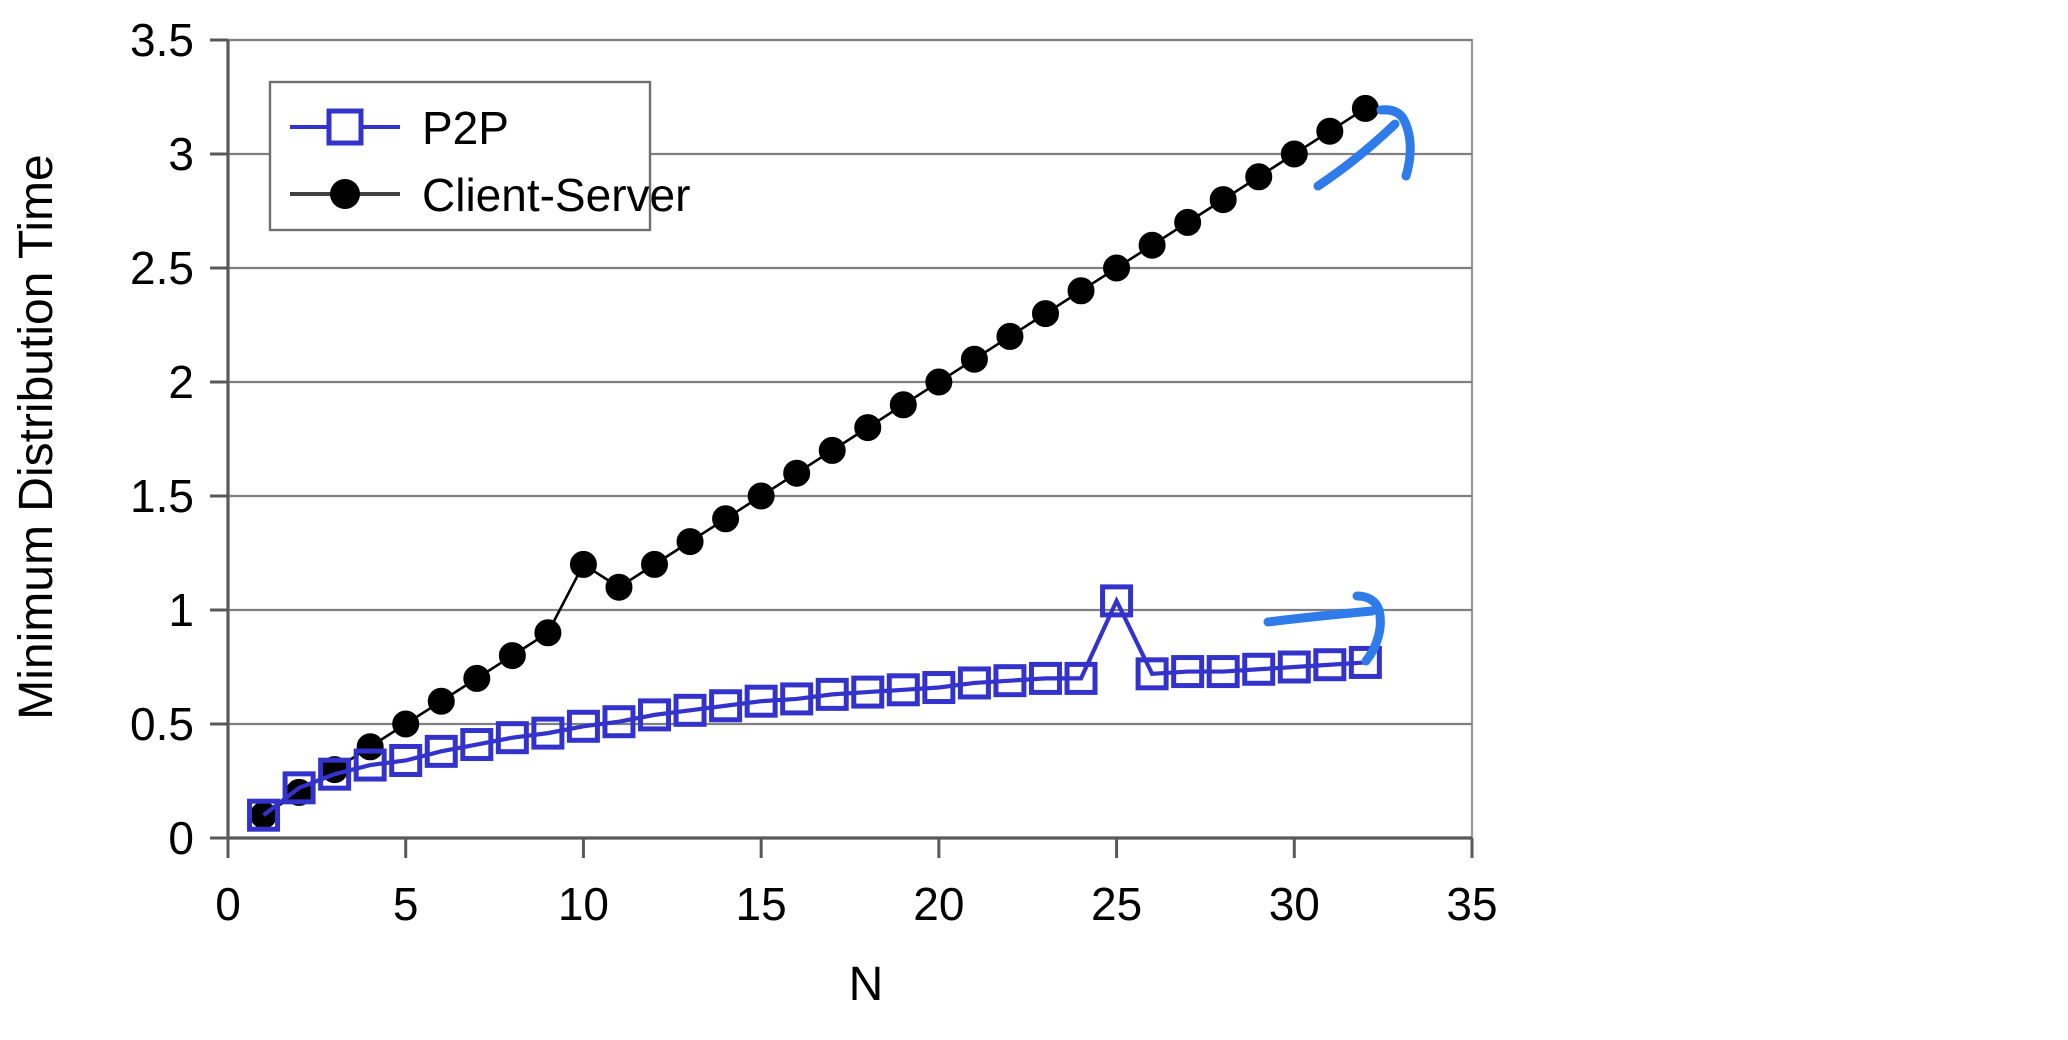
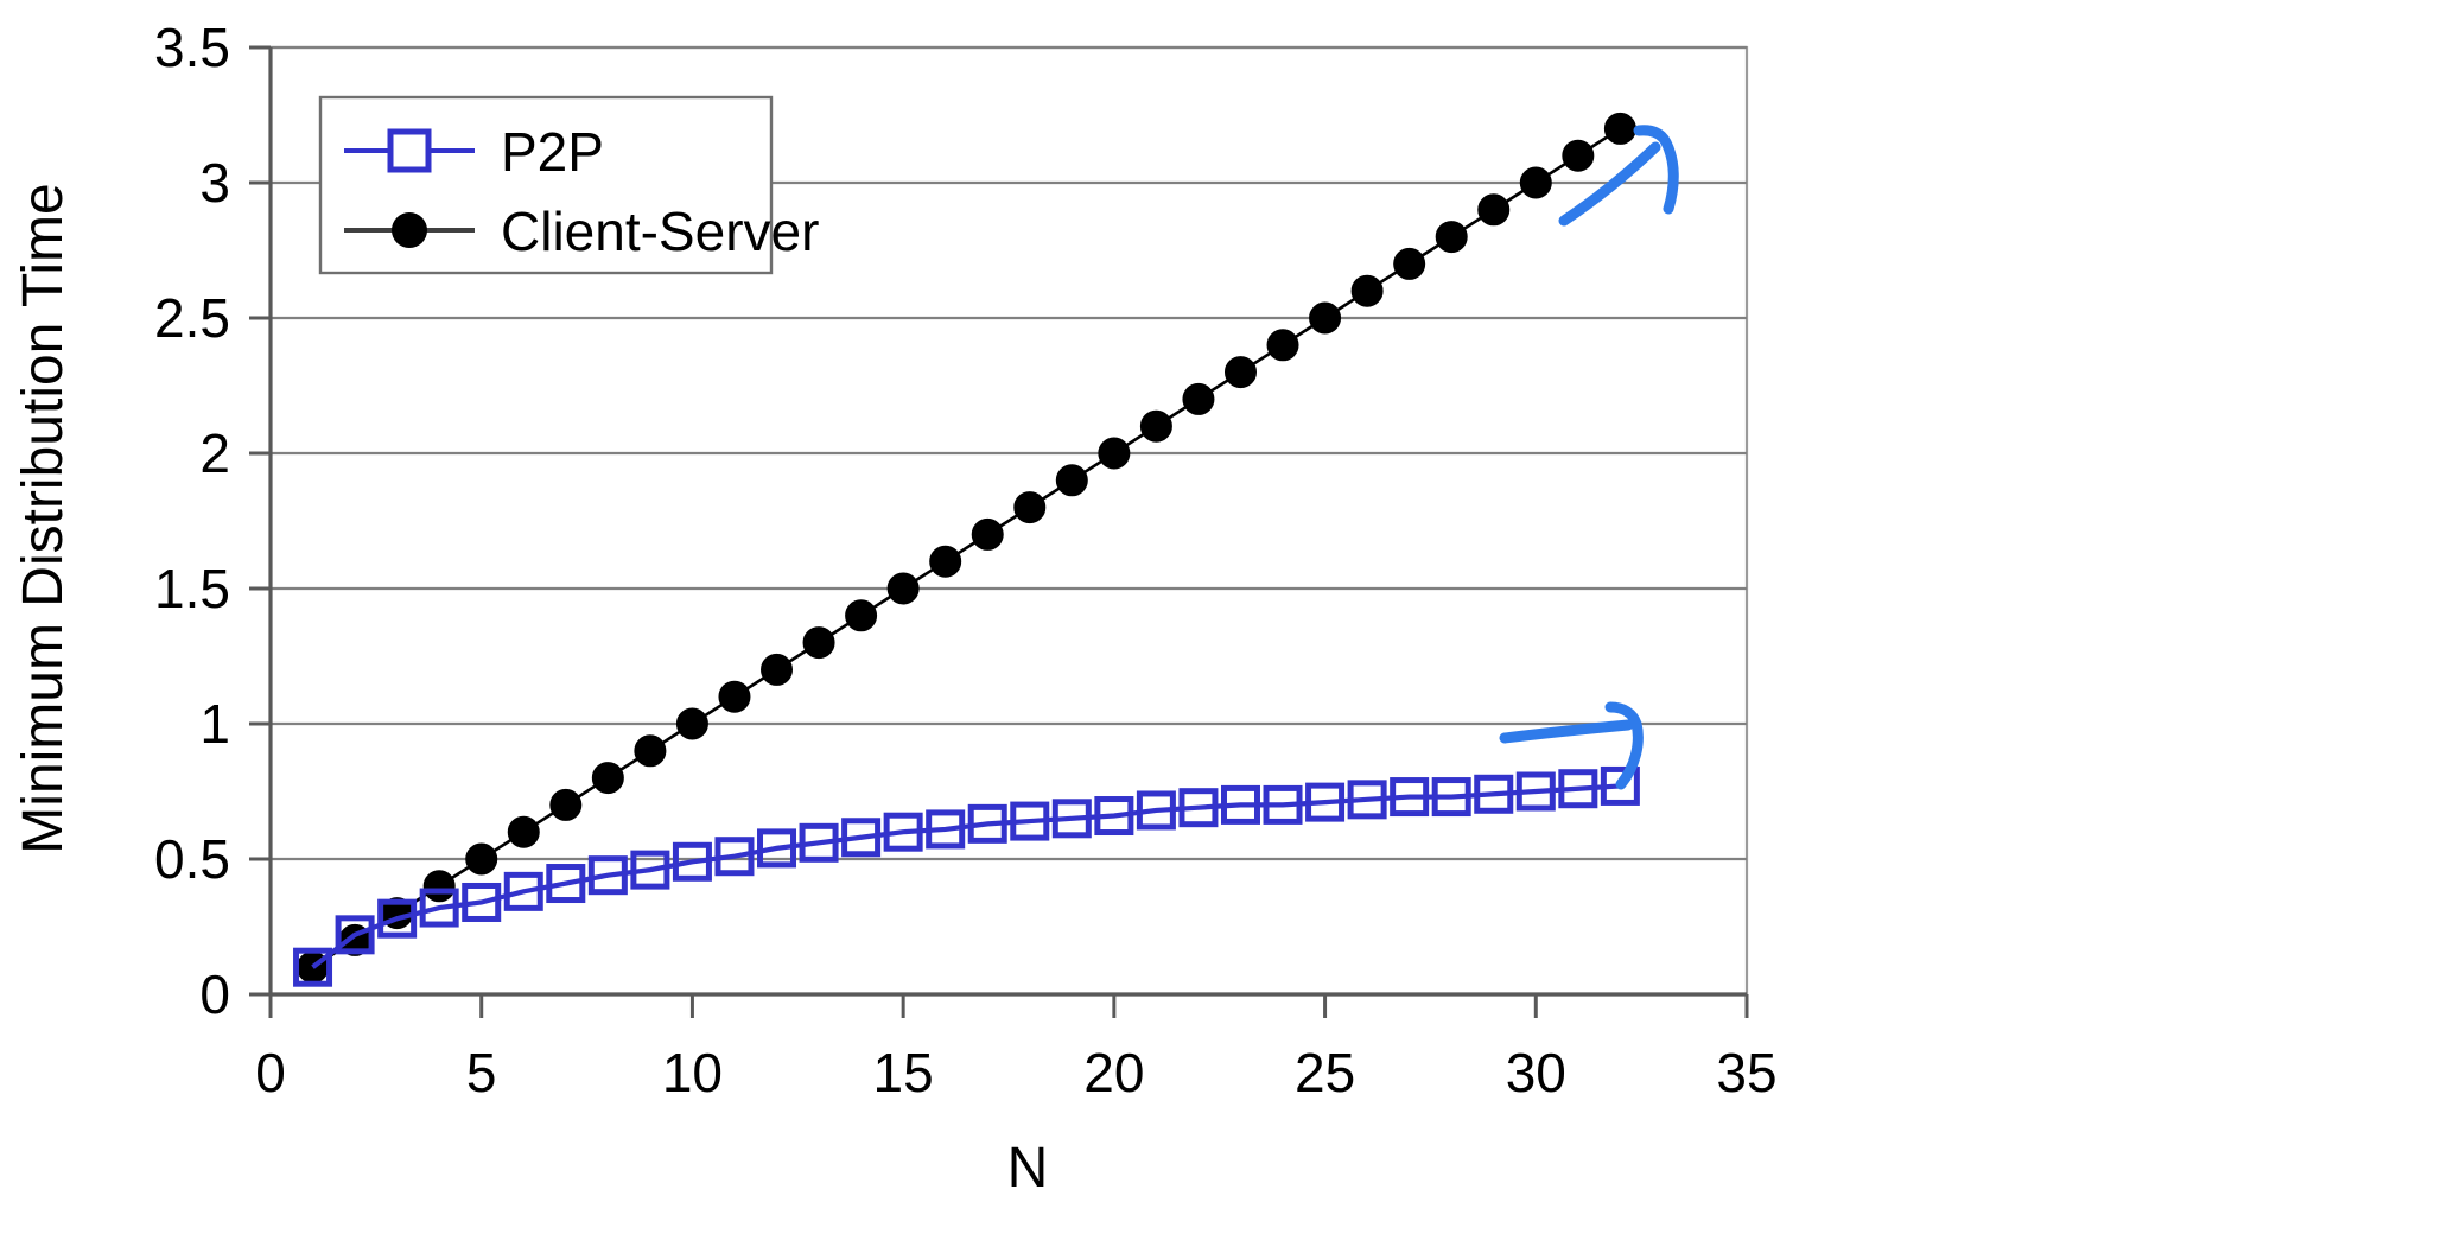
Client-Server/10: 1.2 -> 1.0
P2P/25: 1.04 -> 0.71
